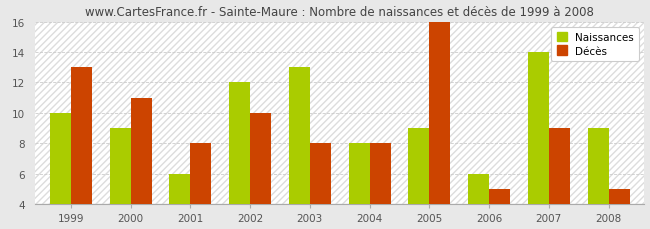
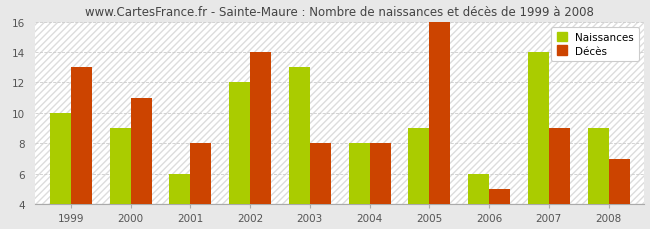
Décès/2002: 10 -> 14
Décès/2008: 5 -> 7
